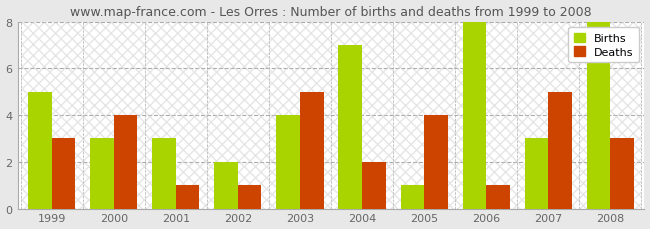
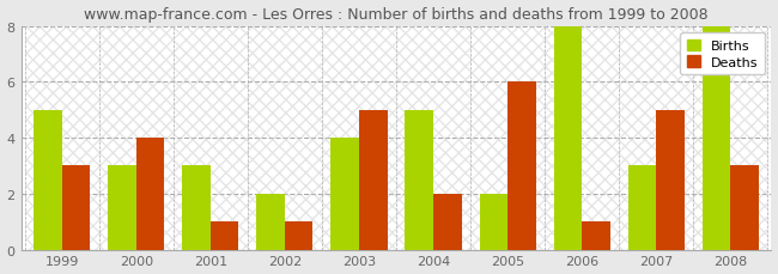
Births/2004: 7 -> 5
Births/2005: 1 -> 2
Deaths/2005: 4 -> 6
